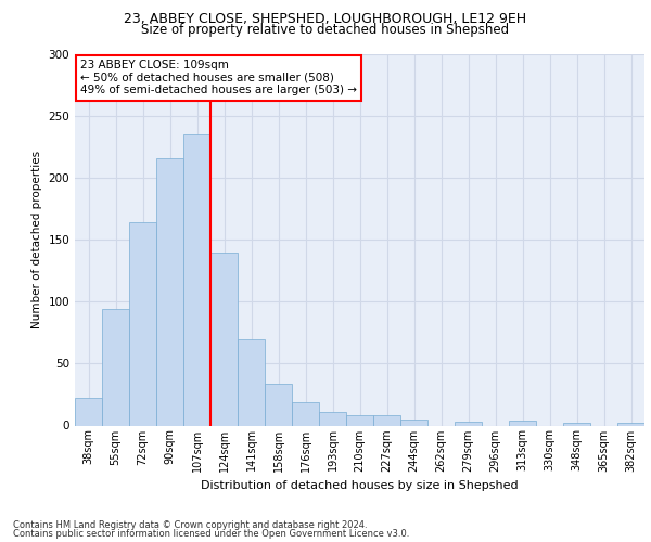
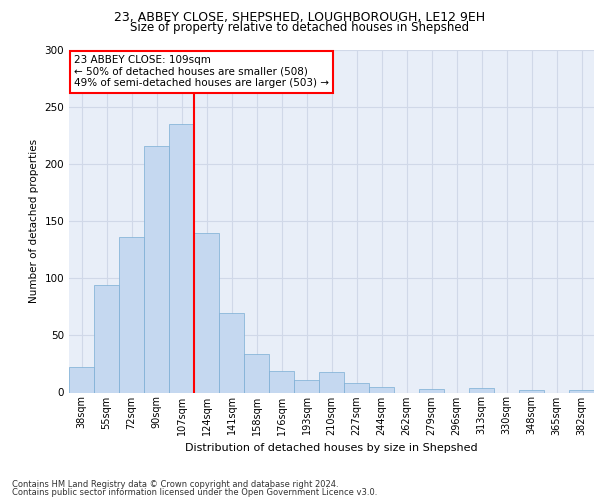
72sqm: 164 -> 136
210sqm: 8 -> 18
